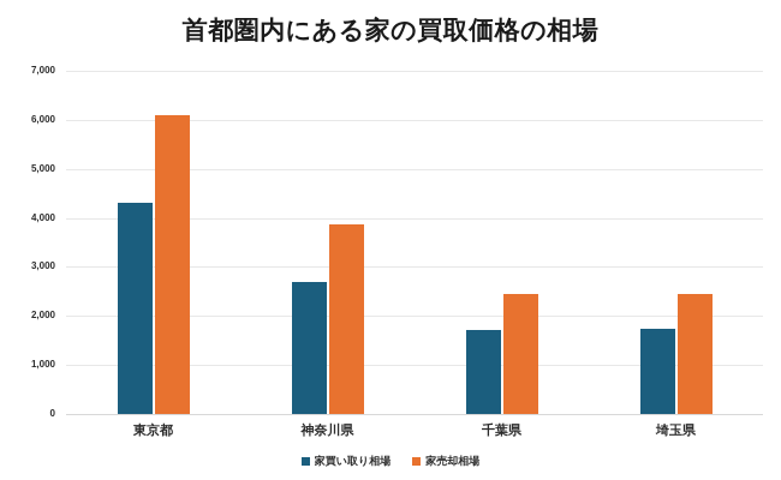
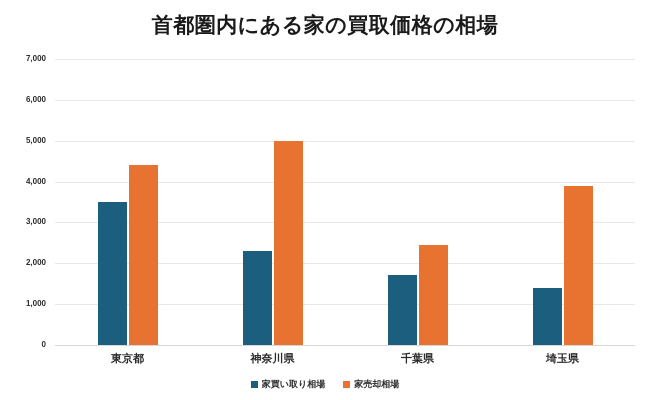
家買い取り相場/東京都: 4300 -> 3500
家売却相場/東京都: 6100 -> 4400
家買い取り相場/神奈川県: 2700 -> 2300
家売却相場/神奈川県: 3900 -> 5000
家買い取り相場/埼玉県: 1700 -> 1400
家売却相場/埼玉県: 2500 -> 3900
